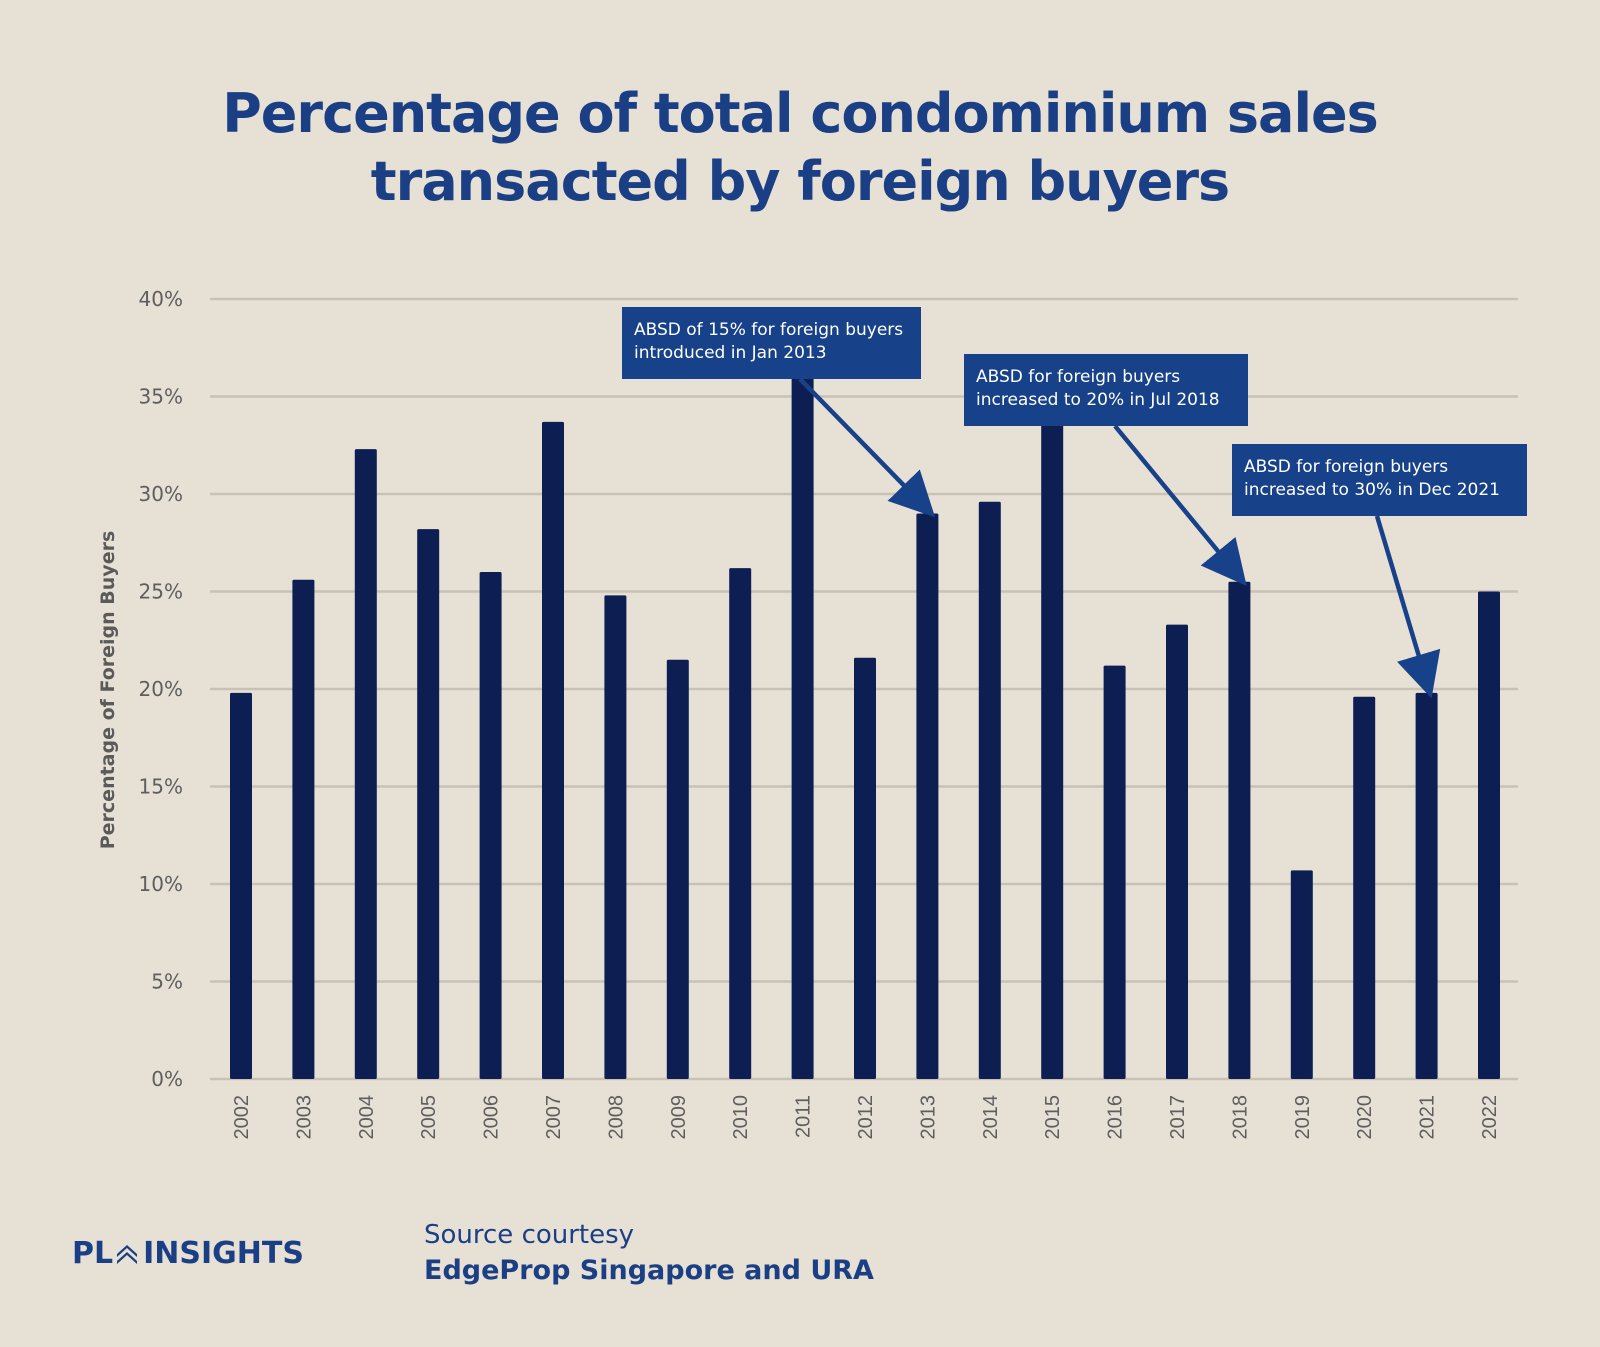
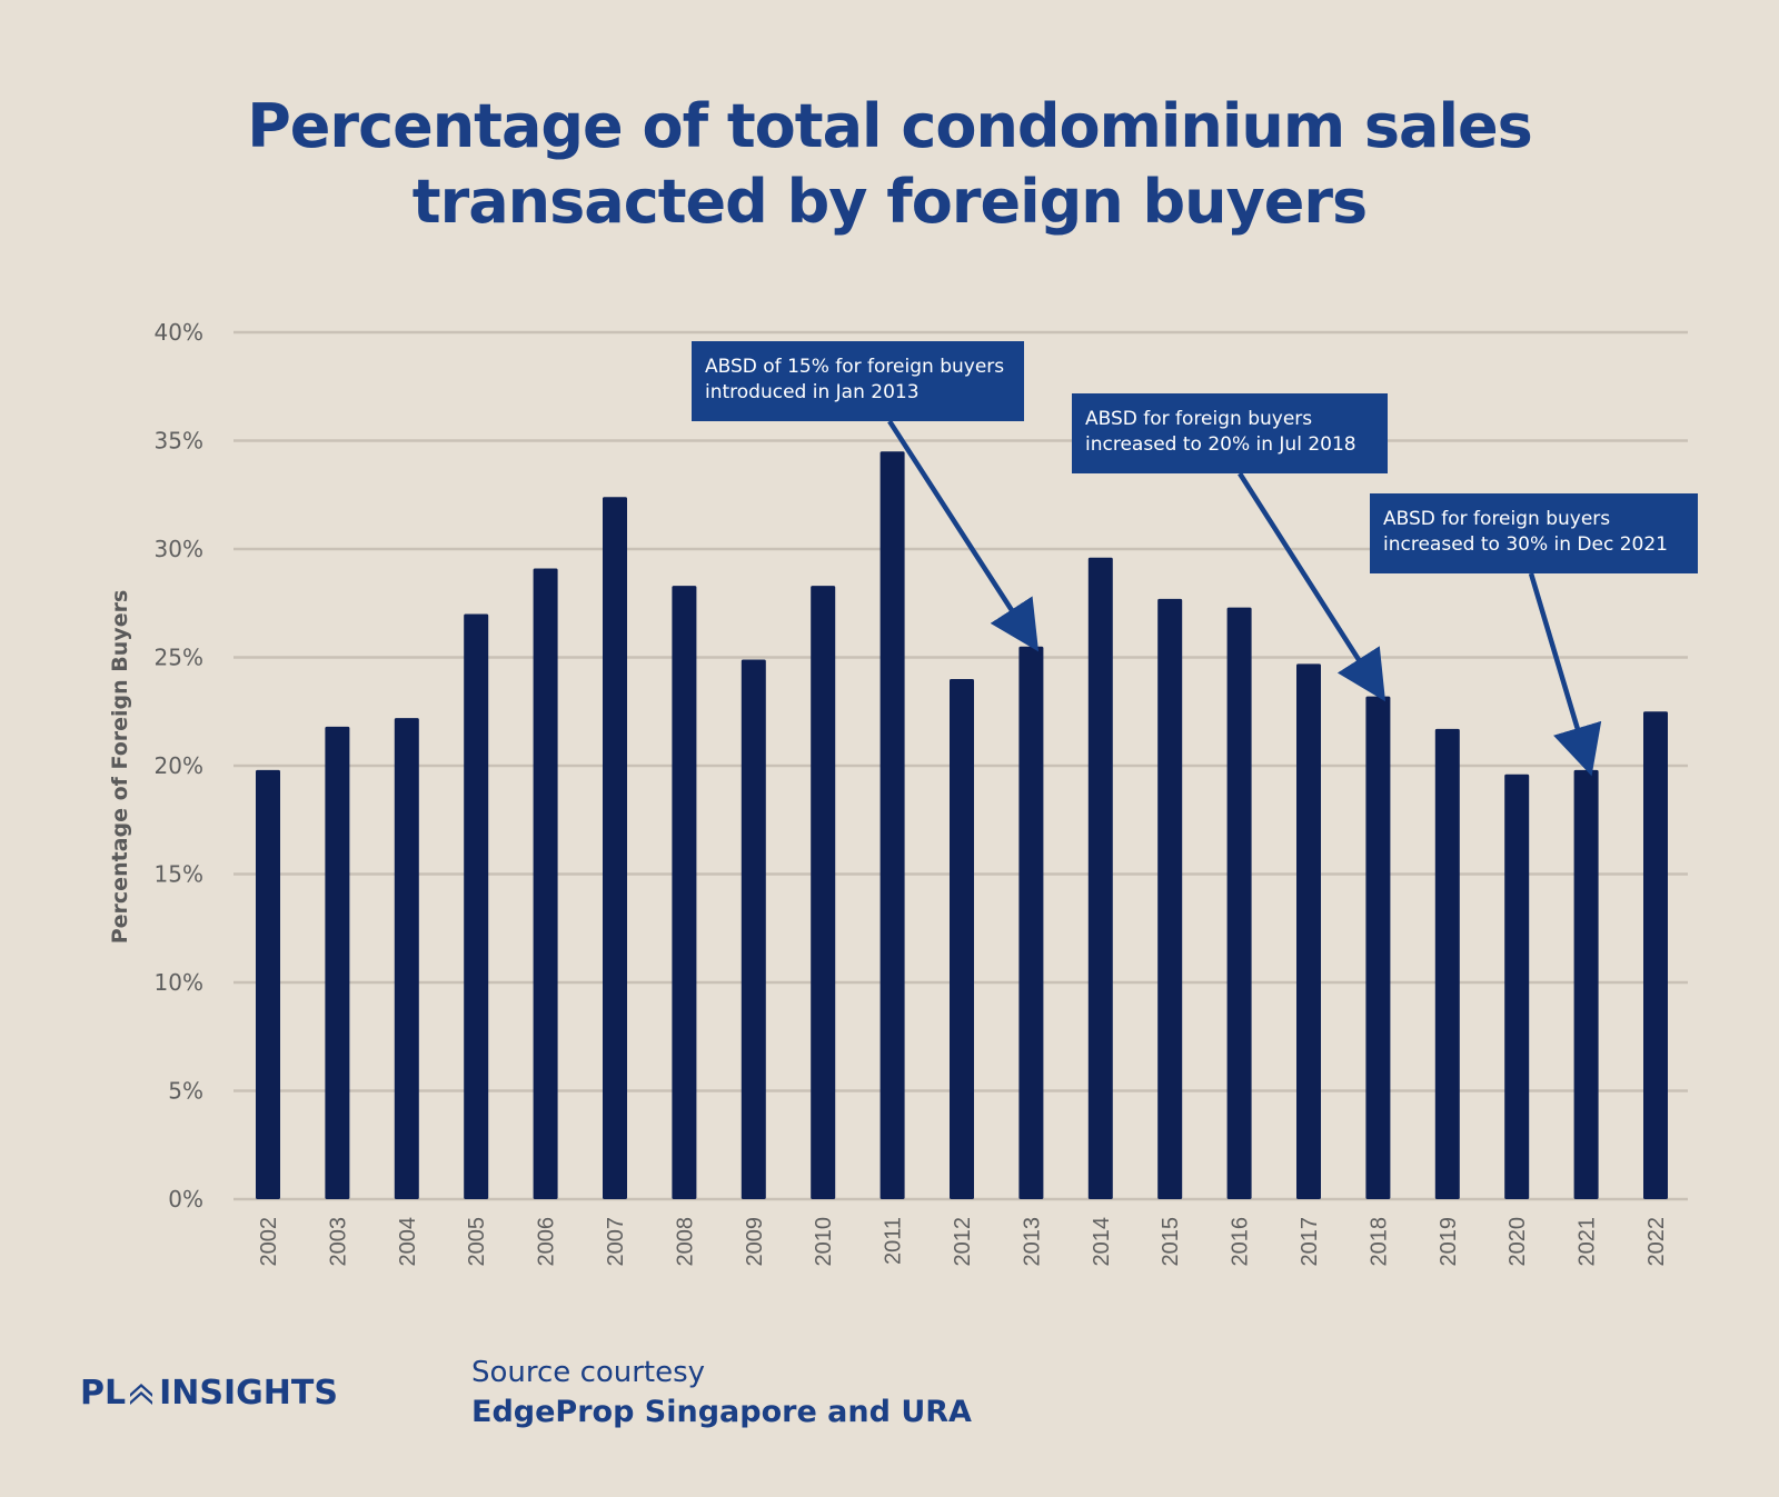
2003: 25.6% -> 21.8%
2004: 32.3% -> 22.2%
2005: 28.2% -> 27.0%
2006: 26.0% -> 29.1%
2007: 33.7% -> 32.4%
2008: 24.8% -> 28.3%
2009: 21.5% -> 24.9%
2010: 26.2% -> 28.3%
2011: 36.1% -> 34.5%
2012: 21.6% -> 24.0%
2013: 29.0% -> 25.5%
2015: 33.8% -> 27.7%
2016: 21.2% -> 27.3%
2017: 23.3% -> 24.7%
2018: 25.5% -> 23.2%
2019: 10.7% -> 21.7%
2022: 25.0% -> 22.5%
